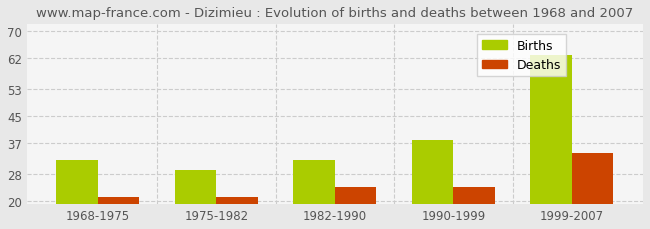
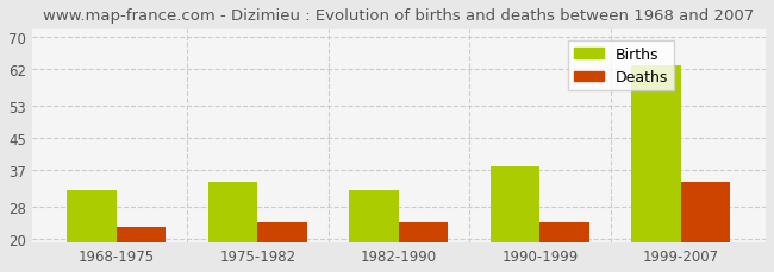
Deaths/1968-1975: 21 -> 23
Births/1975-1982: 29 -> 34
Deaths/1975-1982: 21 -> 24
